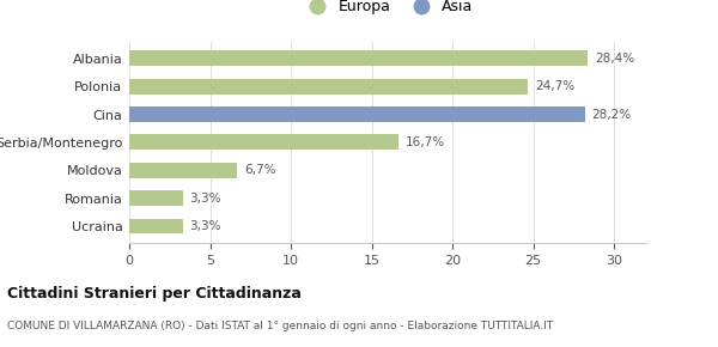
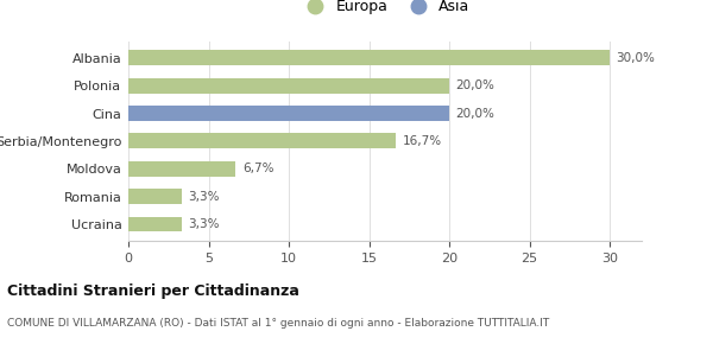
Albania: 28,4% -> 30,0%
Polonia: 24,7% -> 20,0%
Cina: 28,2% -> 20,0%
